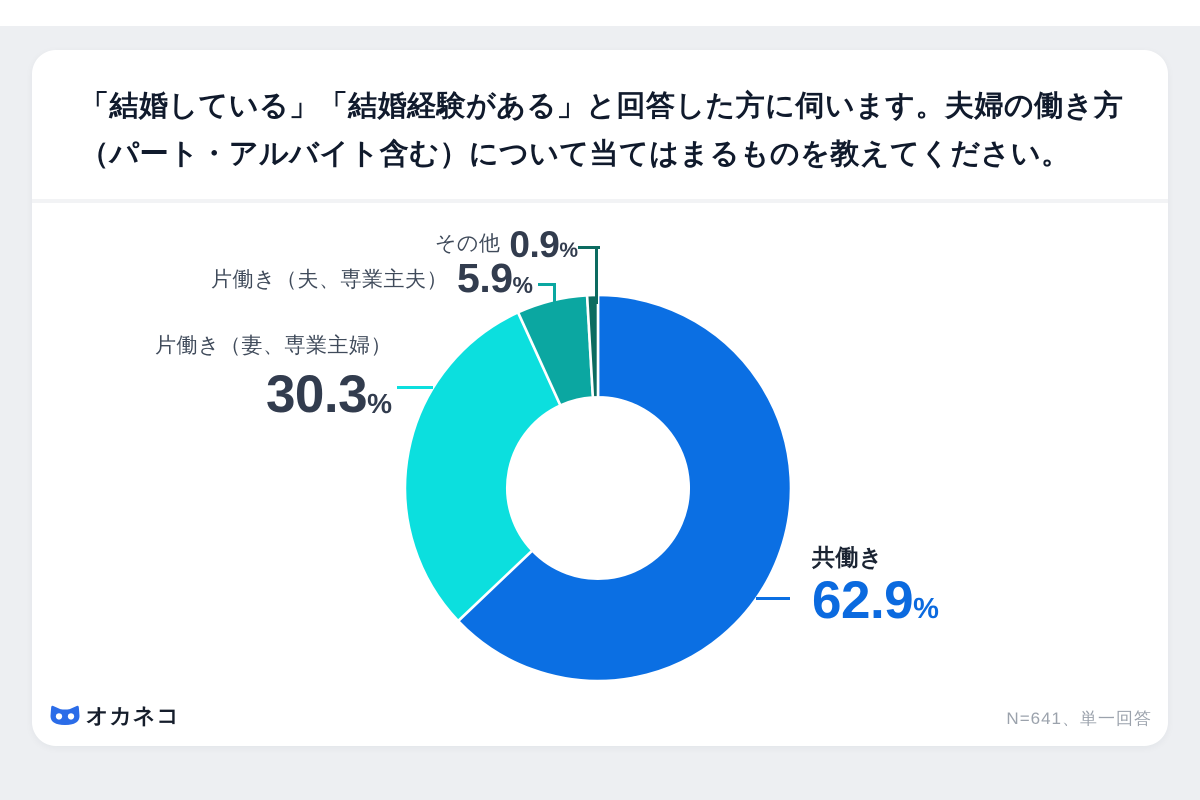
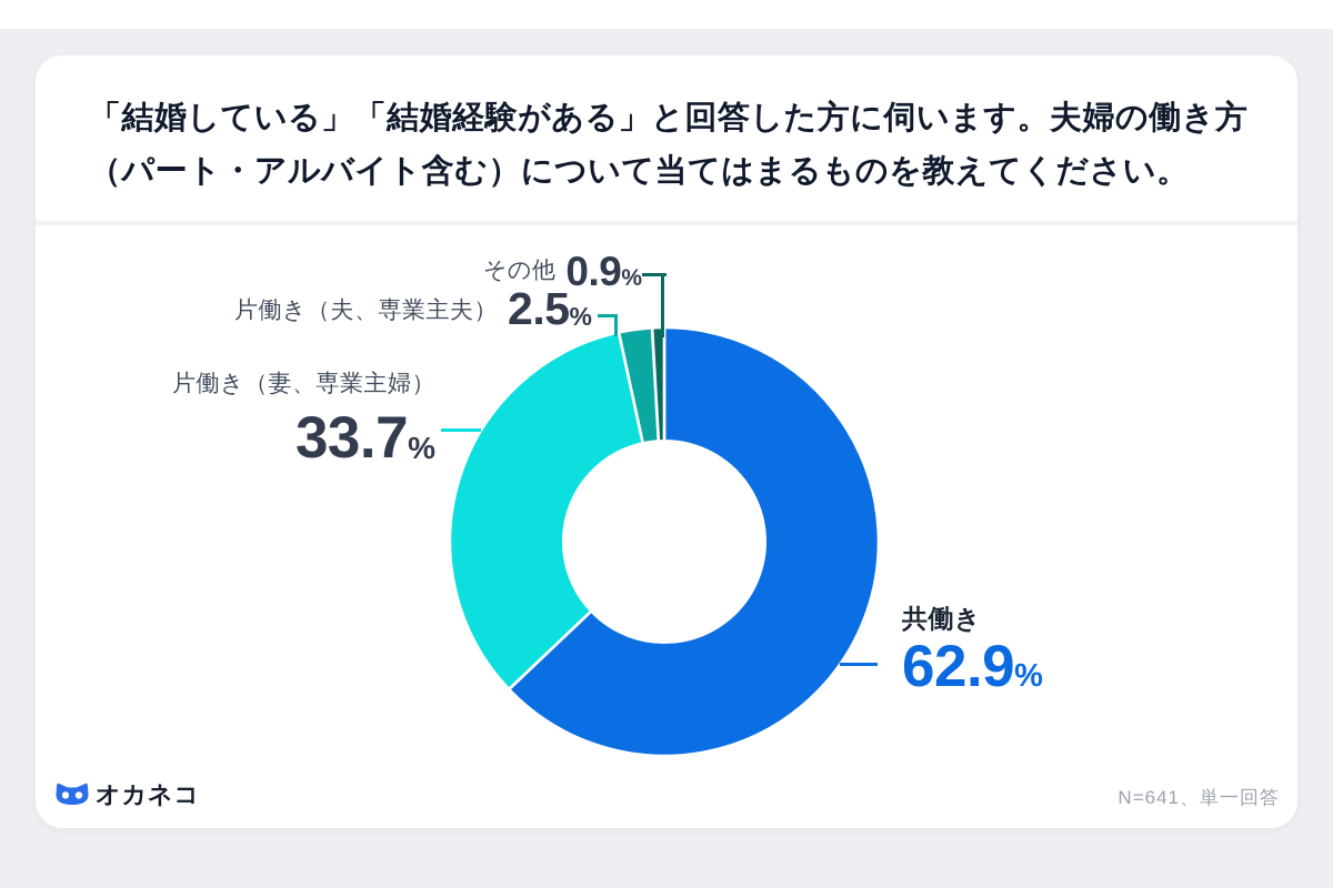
片働き（妻、専業主婦）: 30.3 -> 33.7
片働き（夫、専業主夫）: 5.9 -> 2.5
